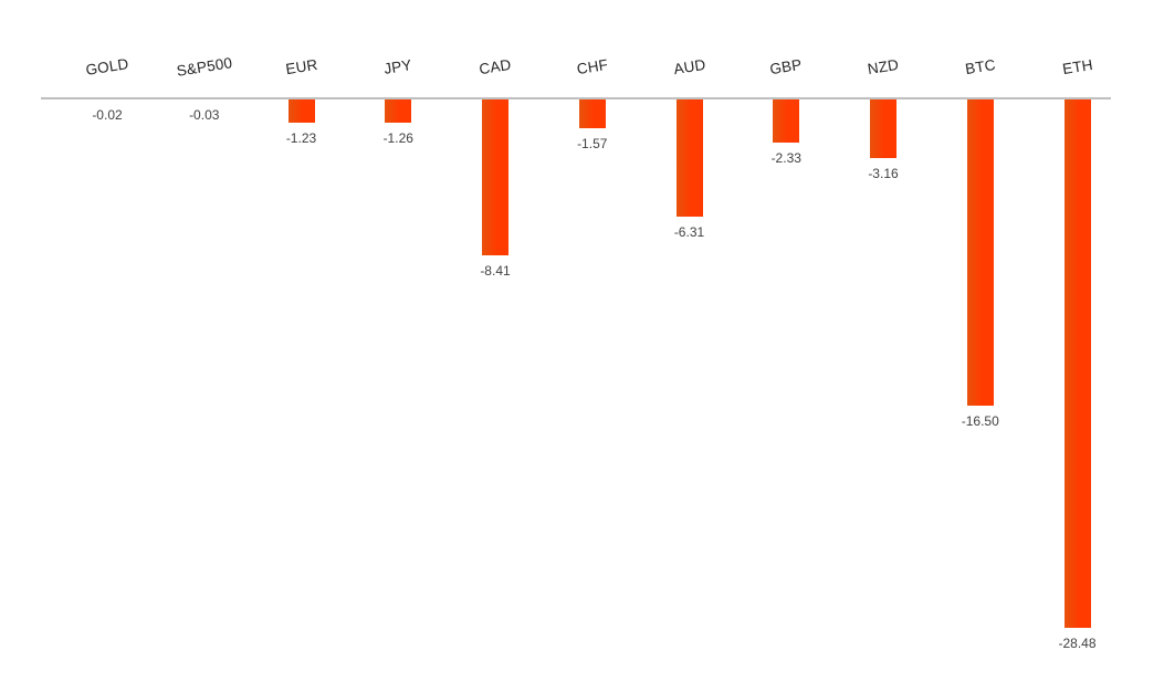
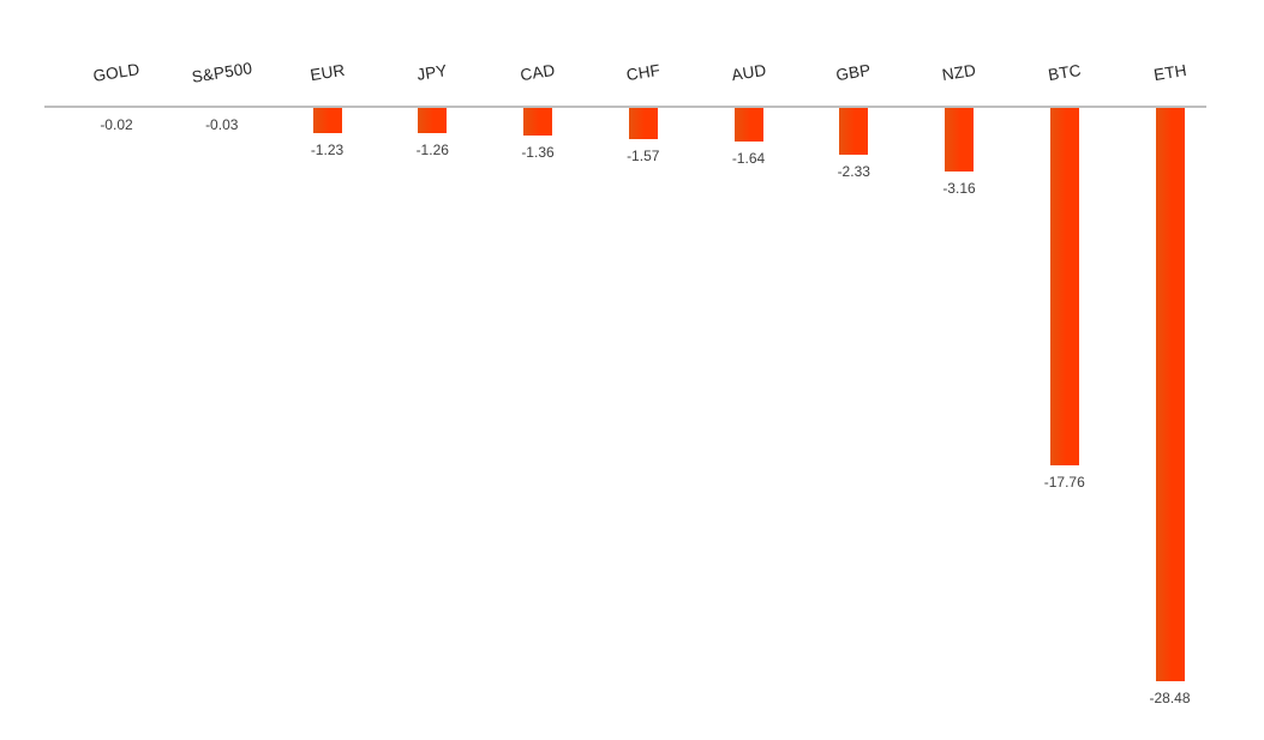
CAD: -8.41 -> -1.36
AUD: -6.31 -> -1.64
BTC: -16.50 -> -17.76
